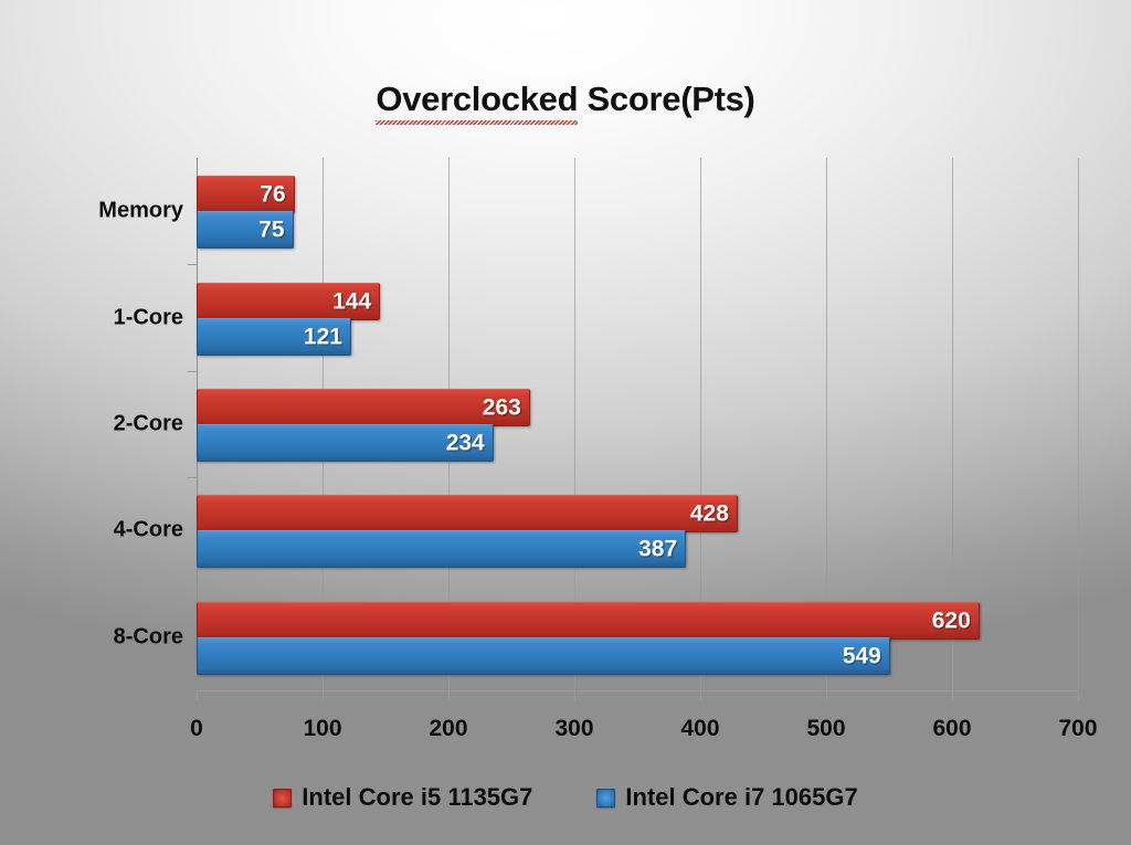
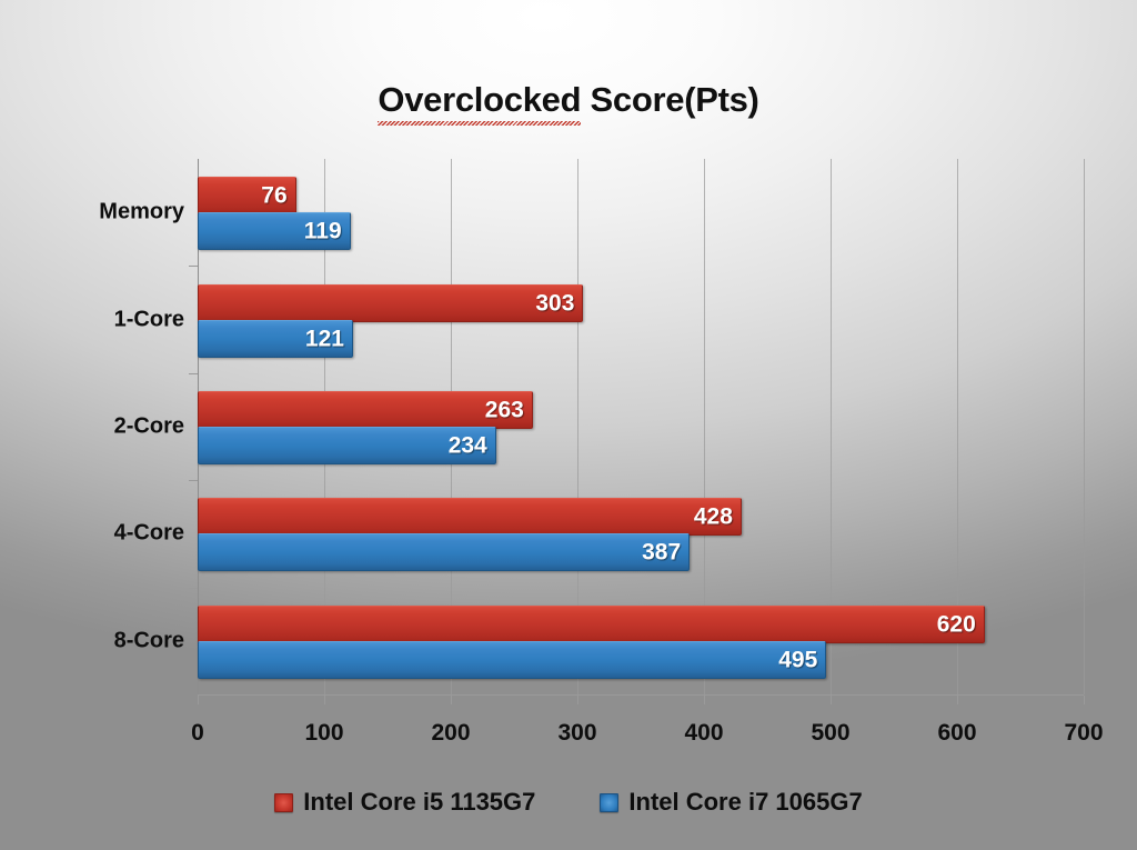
Intel Core i7 1065G7/Memory: 75 -> 119
Intel Core i5 1135G7/1-Core: 144 -> 303
Intel Core i7 1065G7/8-Core: 549 -> 495
